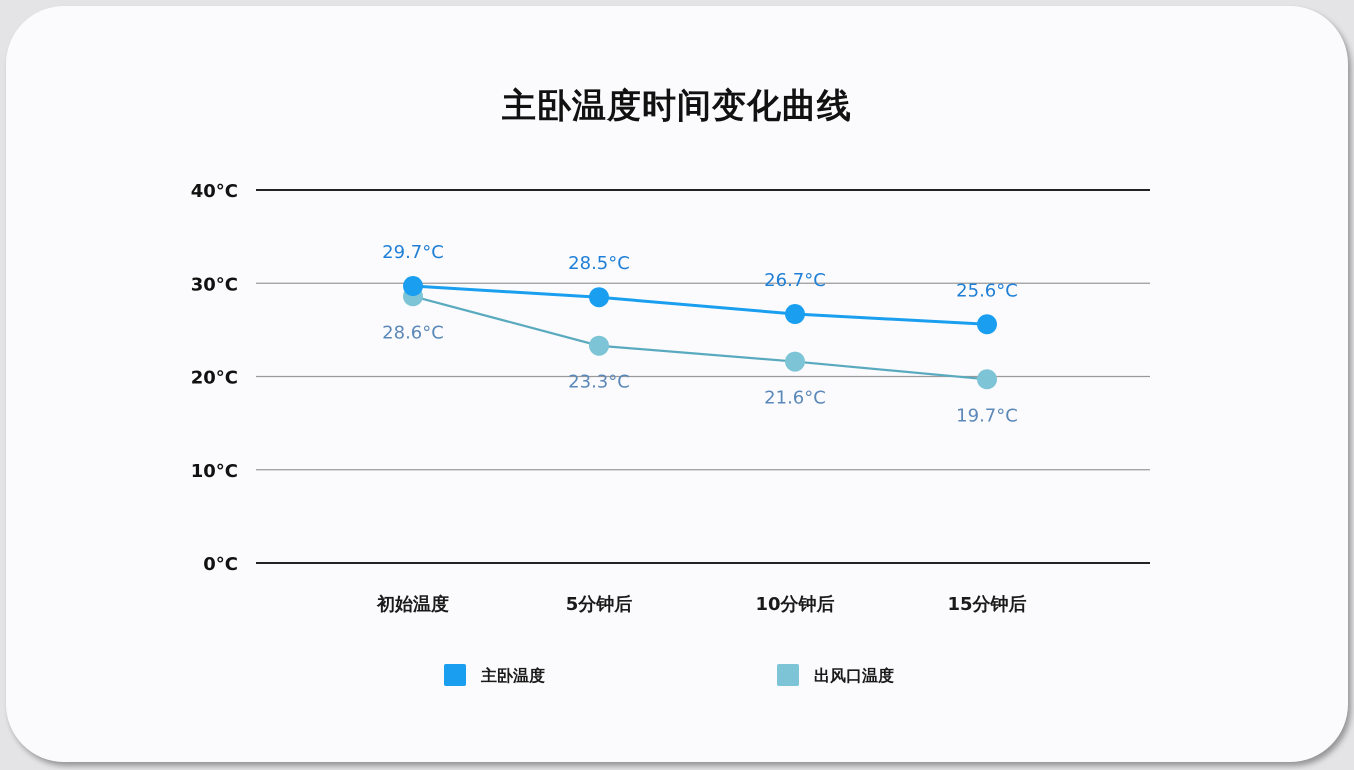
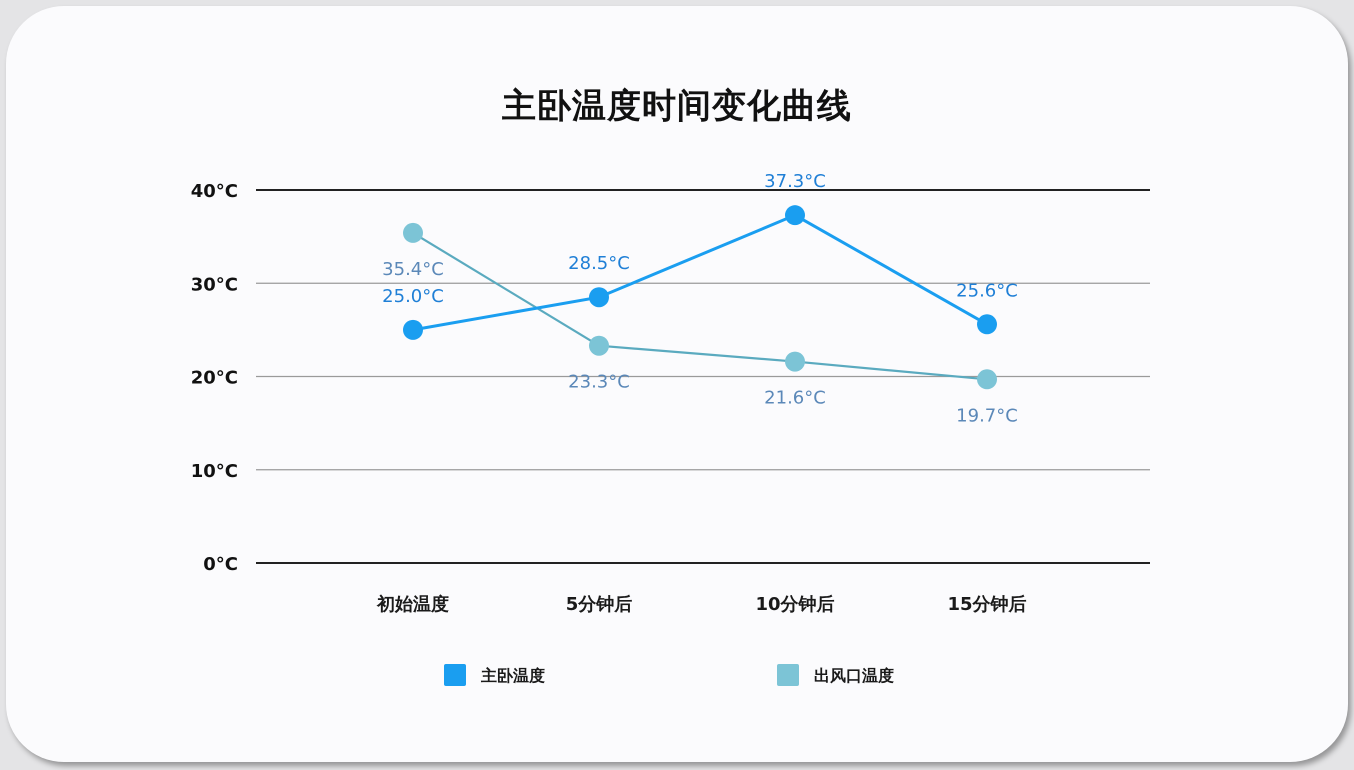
主卧温度/初始温度: 29.7°C -> 25.0°C
出风口温度/初始温度: 28.6°C -> 35.4°C
主卧温度/10分钟后: 26.7°C -> 37.3°C
